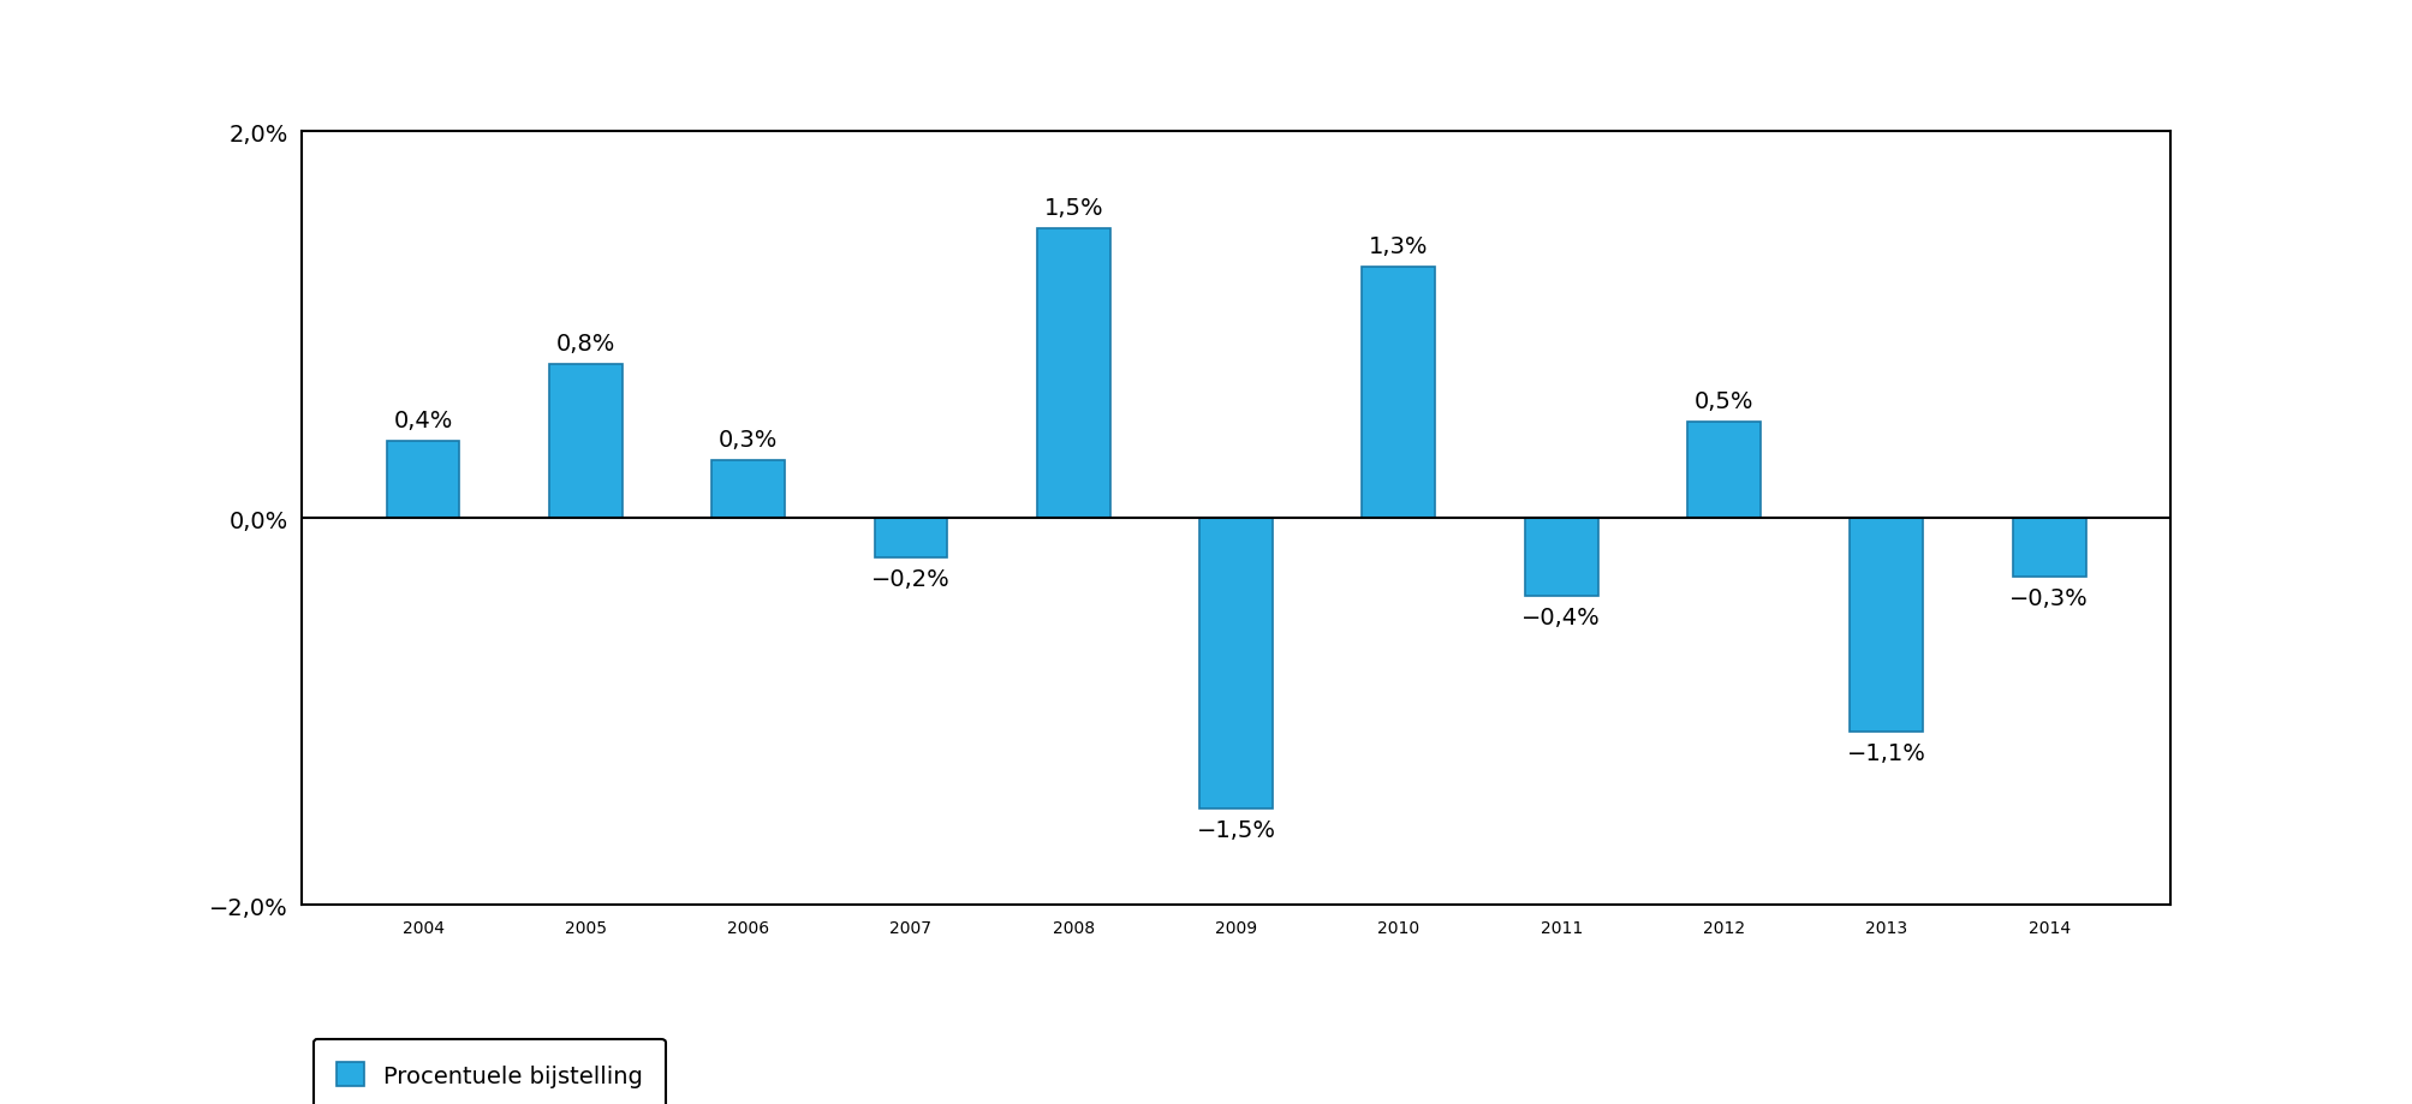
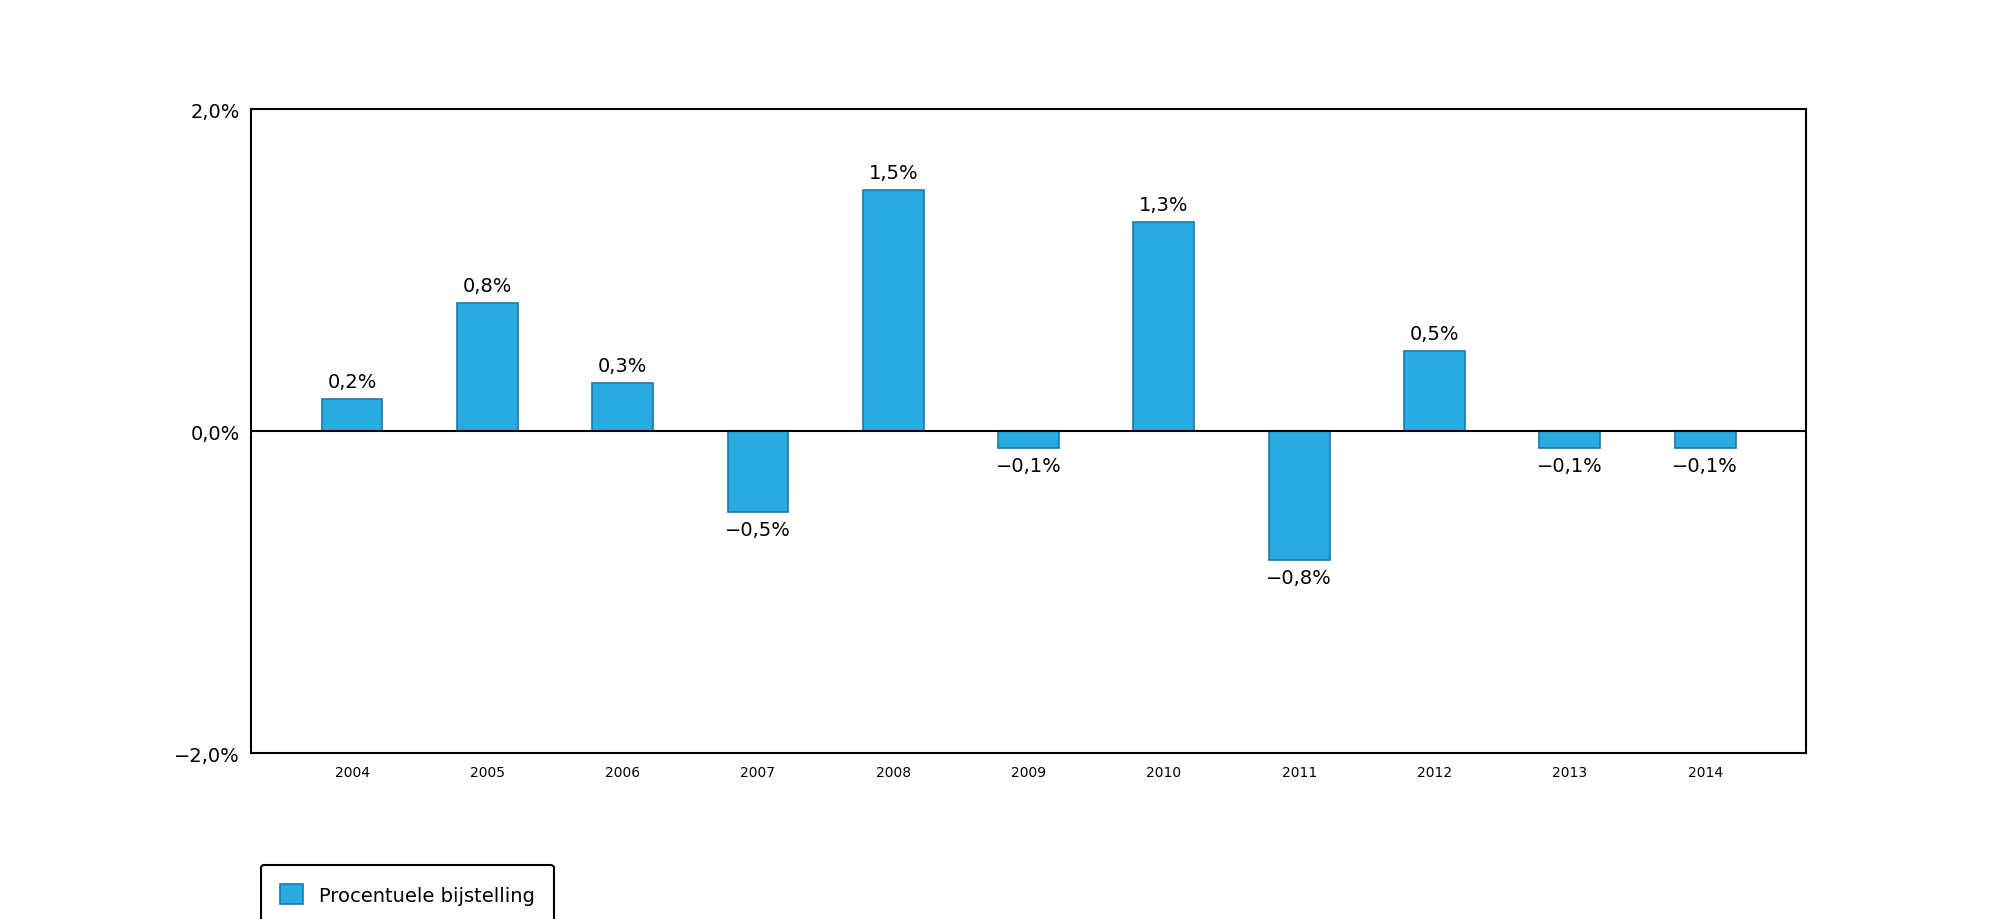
2004: 0,4% -> 0,2%
2007: −0,2% -> −0,5%
2009: −1,5% -> −0,1%
2011: −0,4% -> −0,8%
2013: −1,1% -> −0,1%
2014: −0,3% -> −0,1%
